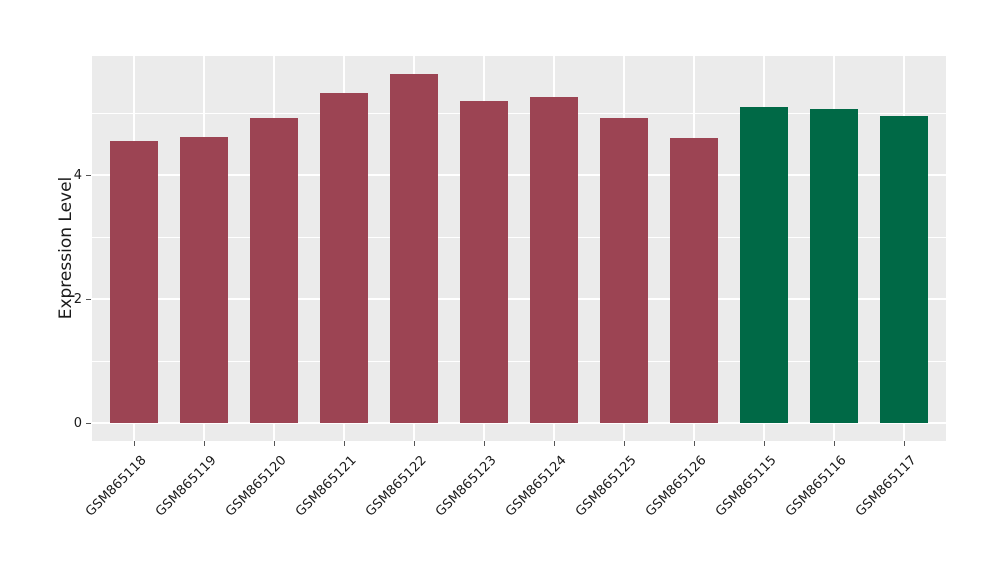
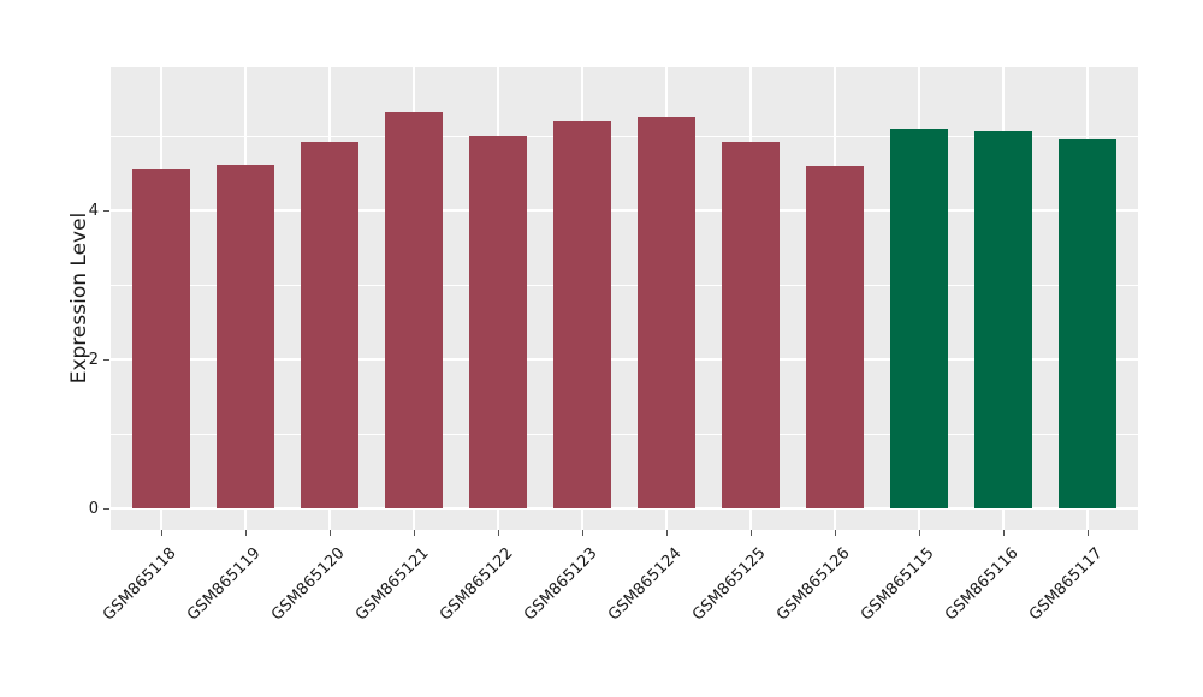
GSM865122: 5.6 -> 5.0
